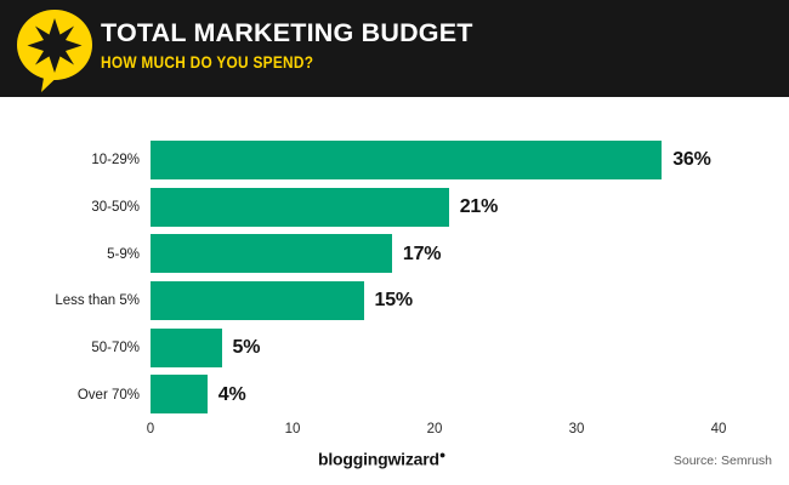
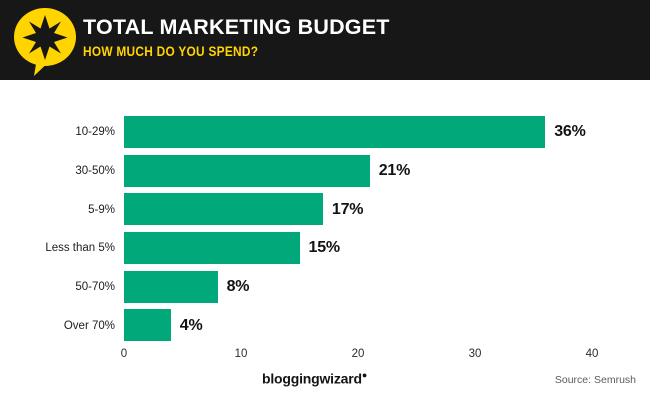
50-70%: 5% -> 8%
